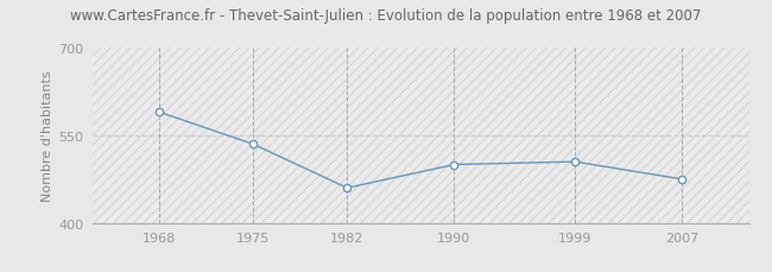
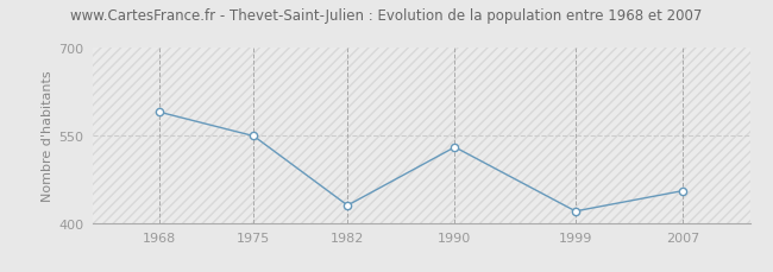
1975: 535 -> 549
1982: 460 -> 430
1990: 500 -> 530
1999: 505 -> 420
2007: 475 -> 455
